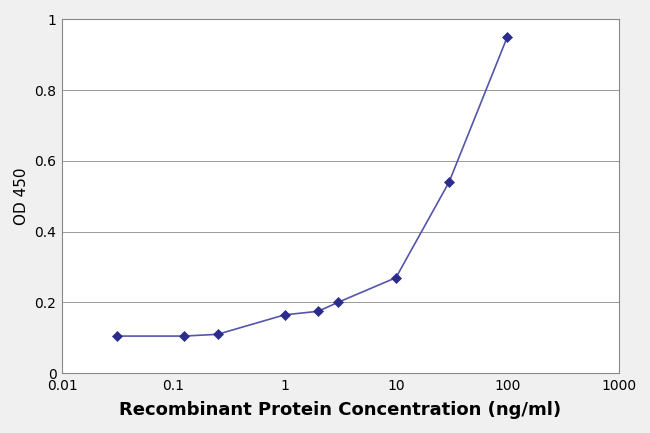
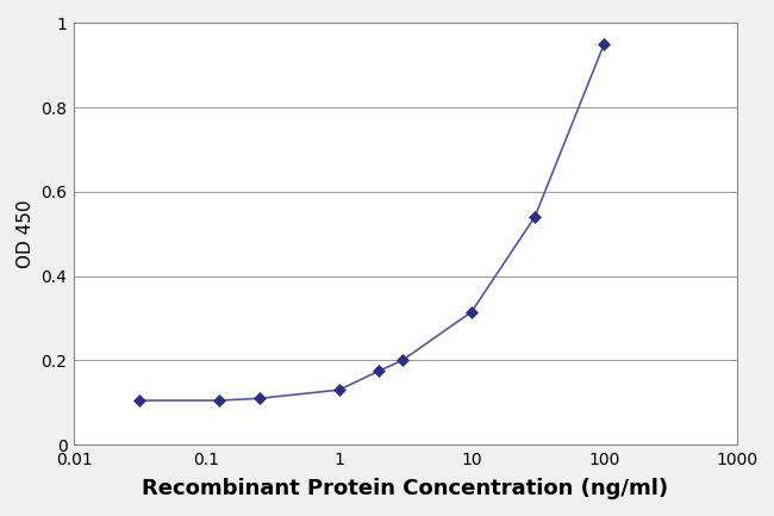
1: 0.165 -> 0.130
10: 0.270 -> 0.315
